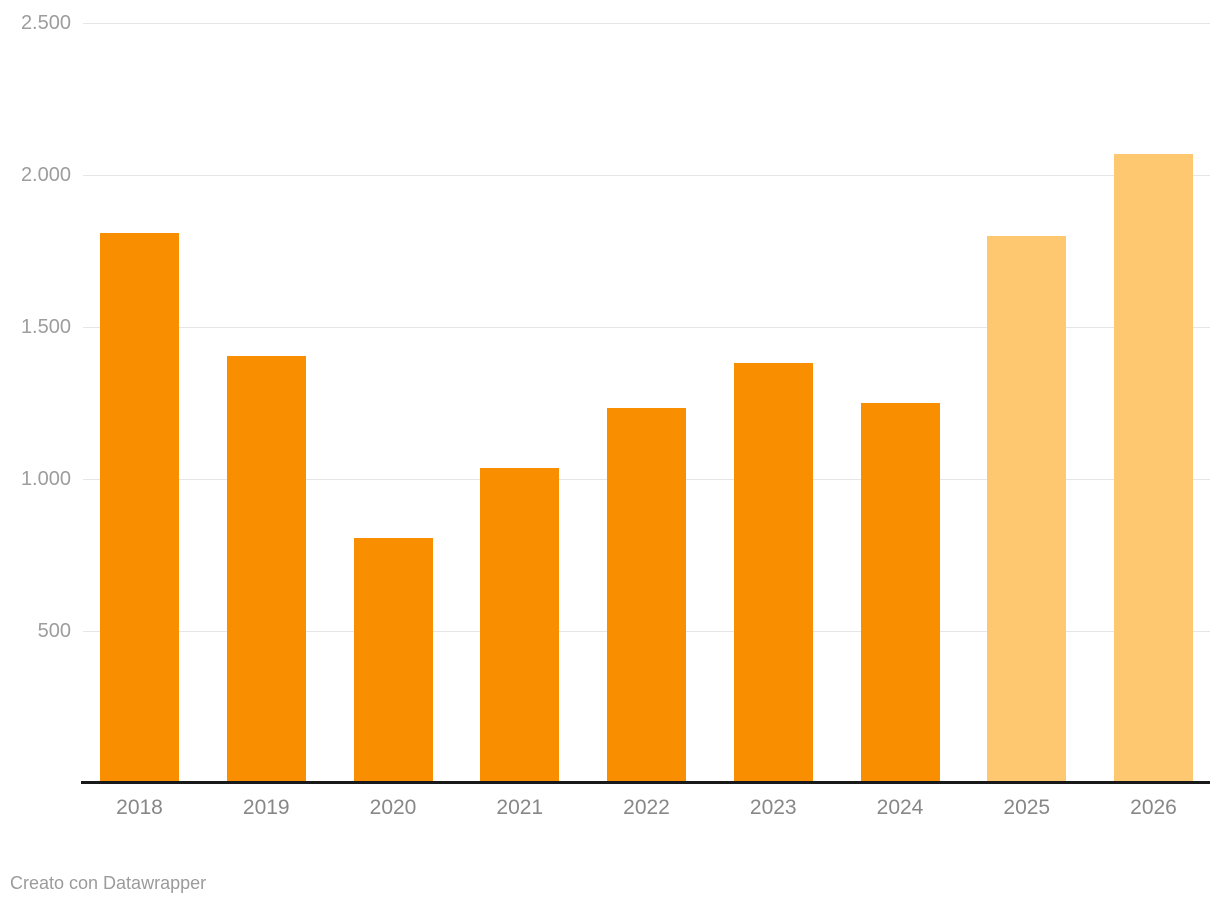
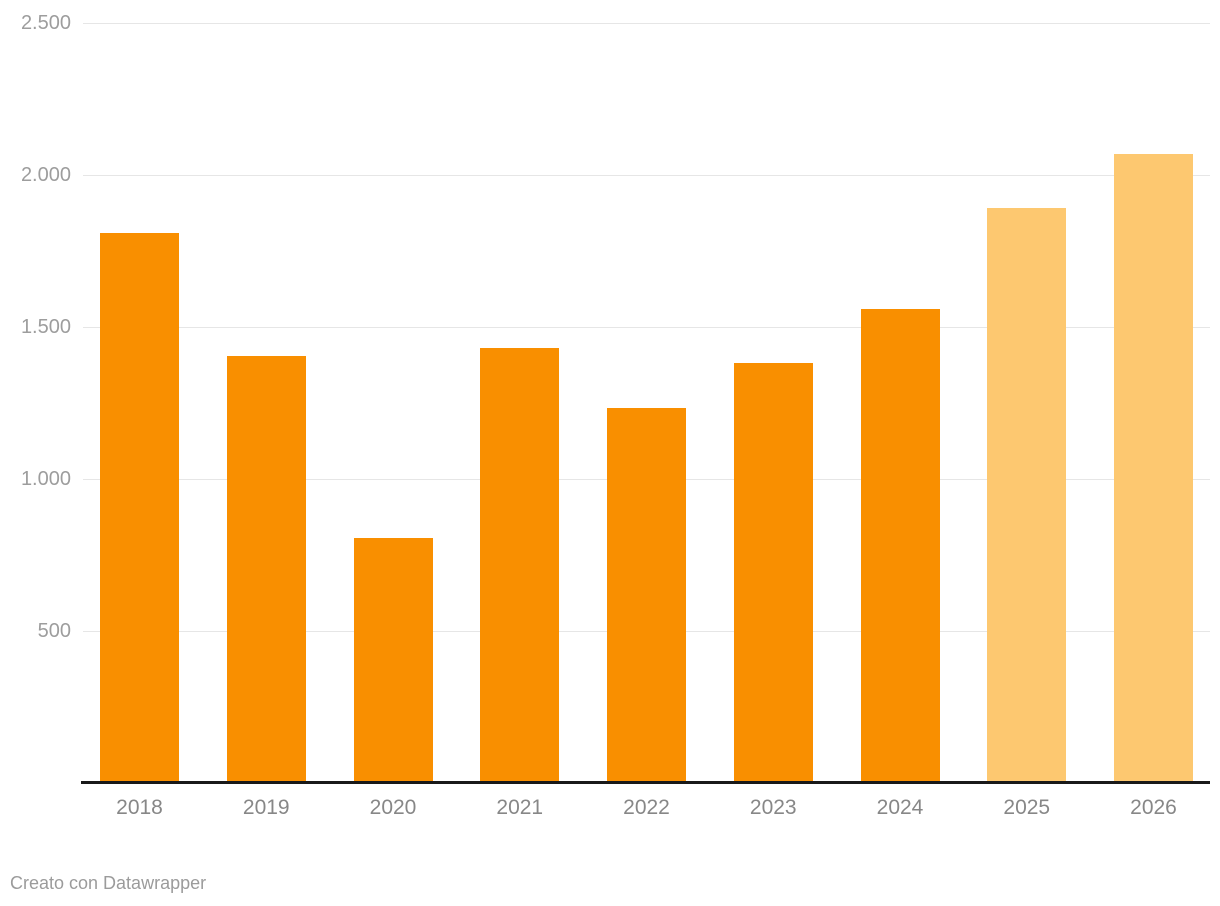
2021: 1040 -> 1430
2024: 1250 -> 1560
2025: 1800 -> 1890
